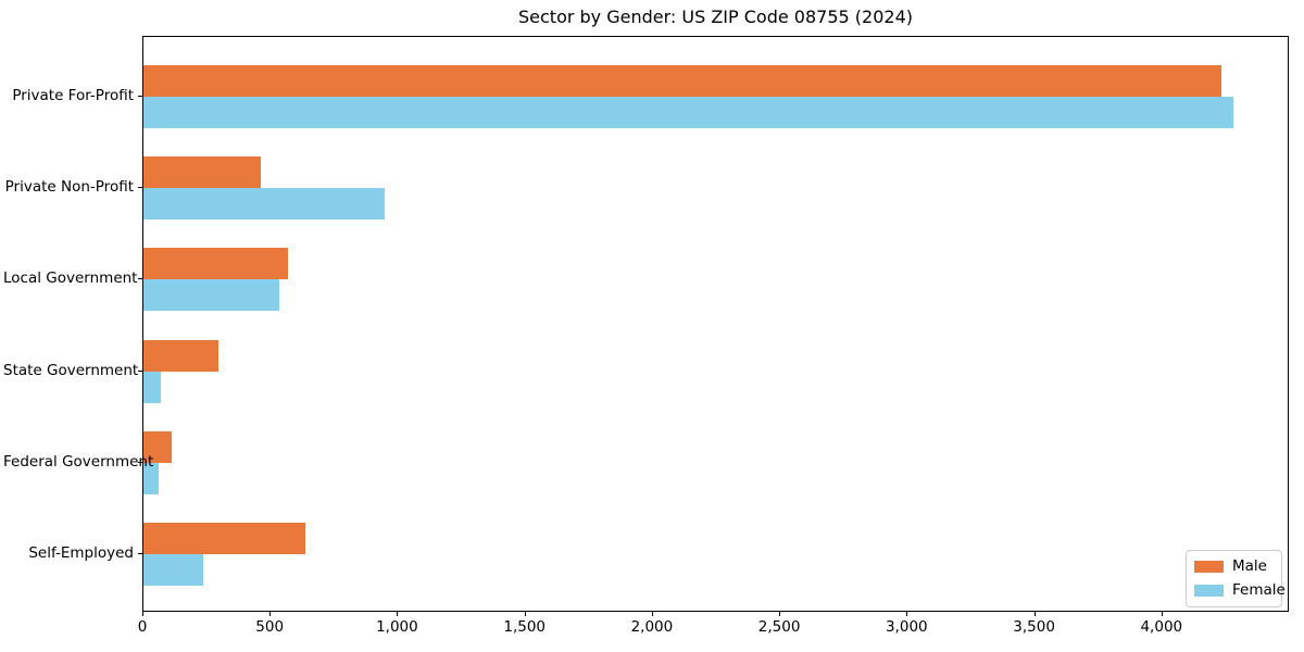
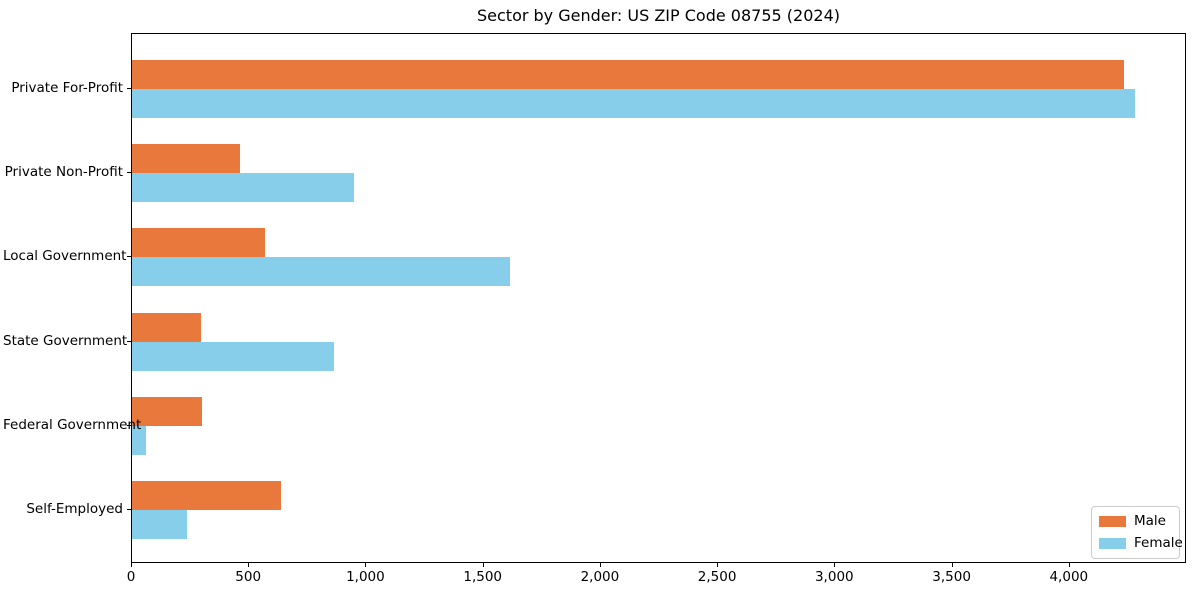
Female/Local Government: 540 -> 1610
Female/State Government: 70 -> 860
Male/Federal Government: 110 -> 300
